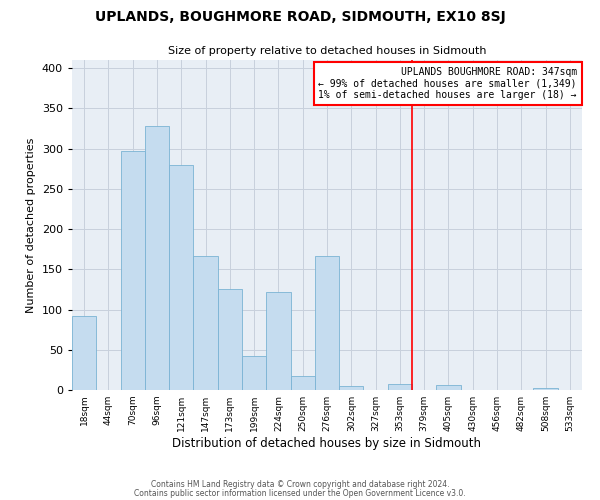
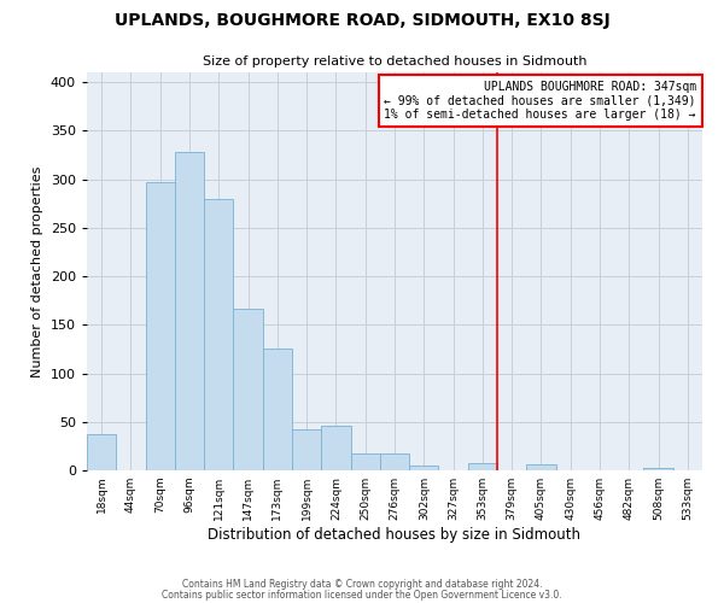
18sqm: 92 -> 37
224sqm: 122 -> 46
276sqm: 166 -> 17
